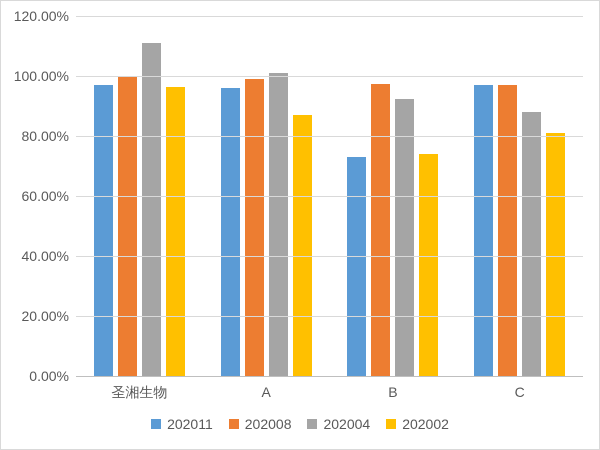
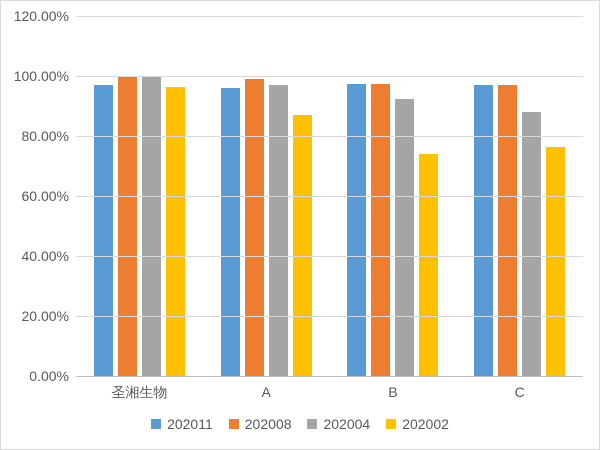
202004/圣湘生物: 111% -> 100%
202004/A: 101% -> 97%
202011/B: 73% -> 98%
202002/C: 81% -> 76%
